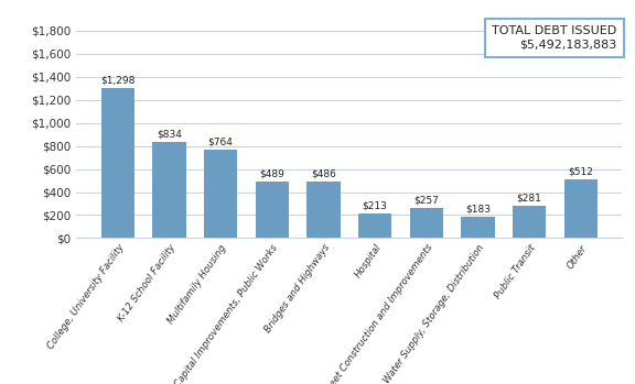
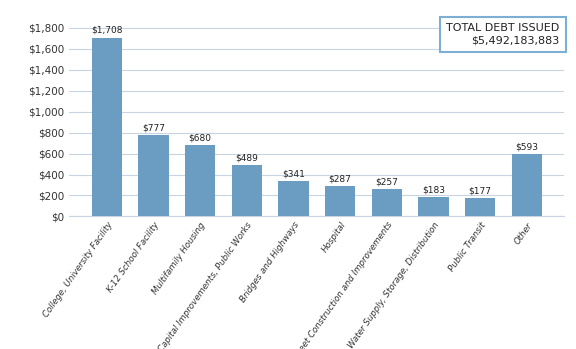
College, University Facility: $1,298 -> $1,708
K-12 School Facility: $834 -> $777
Multifamily Housing: $764 -> $680
Bridges and Highways: $486 -> $341
Hospital: $213 -> $287
Public Transit: $281 -> $177
Other: $512 -> $593
